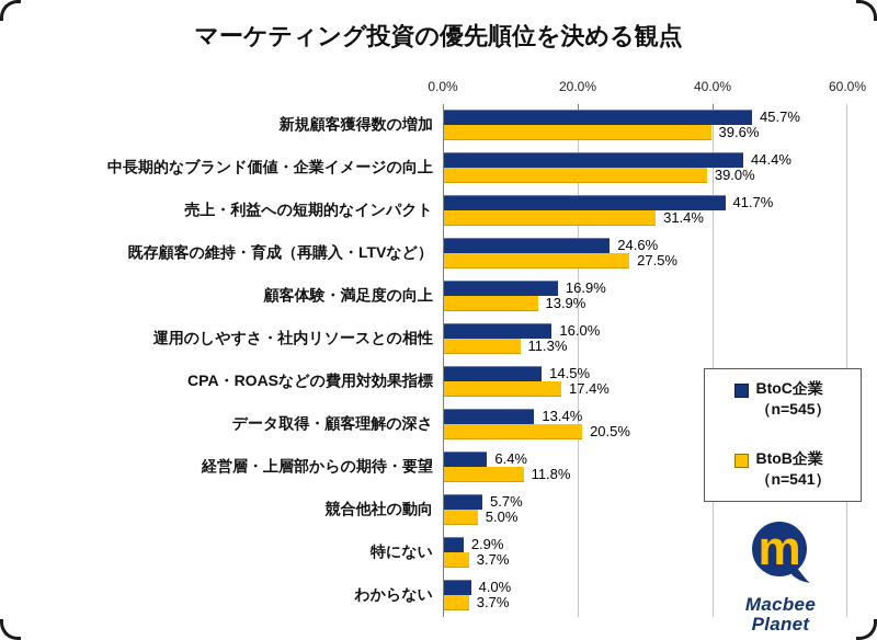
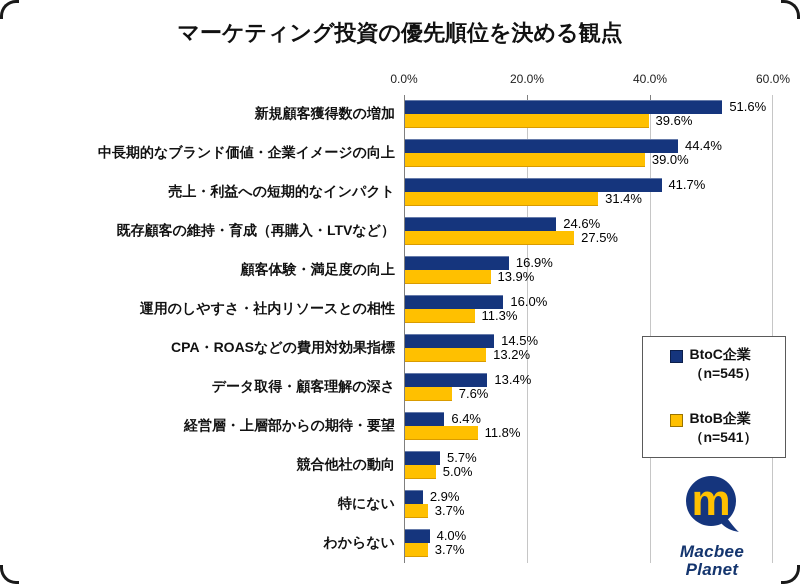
BtoC企業/新規顧客獲得数の増加: 45.7% -> 51.6%
BtoB企業/CPA・ROASなどの費用対効果指標: 17.4% -> 13.2%
BtoB企業/データ取得・顧客理解の深さ: 20.5% -> 7.6%
